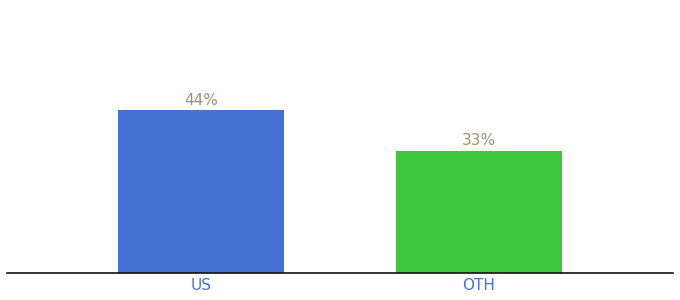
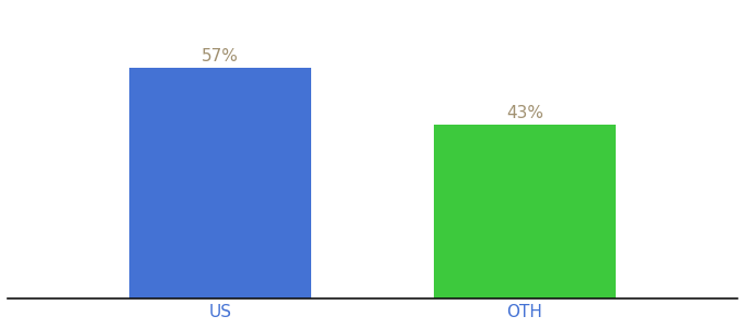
US: 44% -> 57%
OTH: 33% -> 43%
